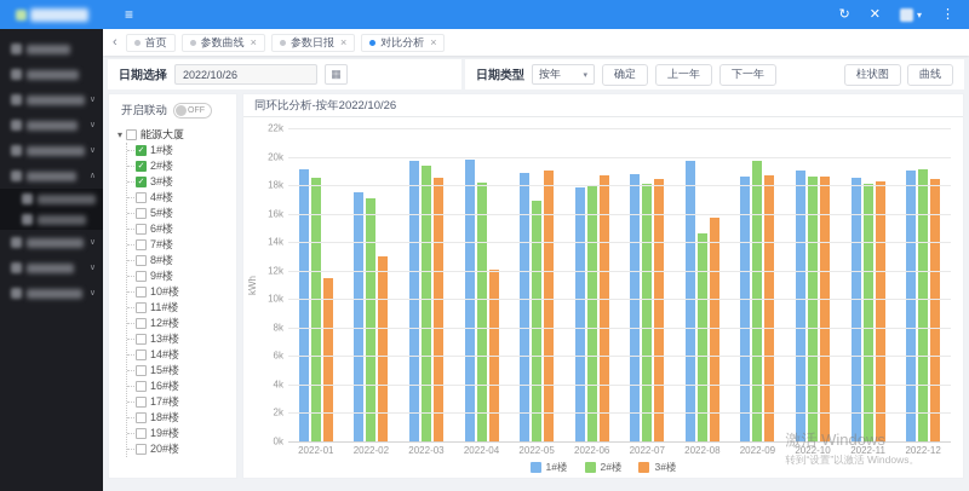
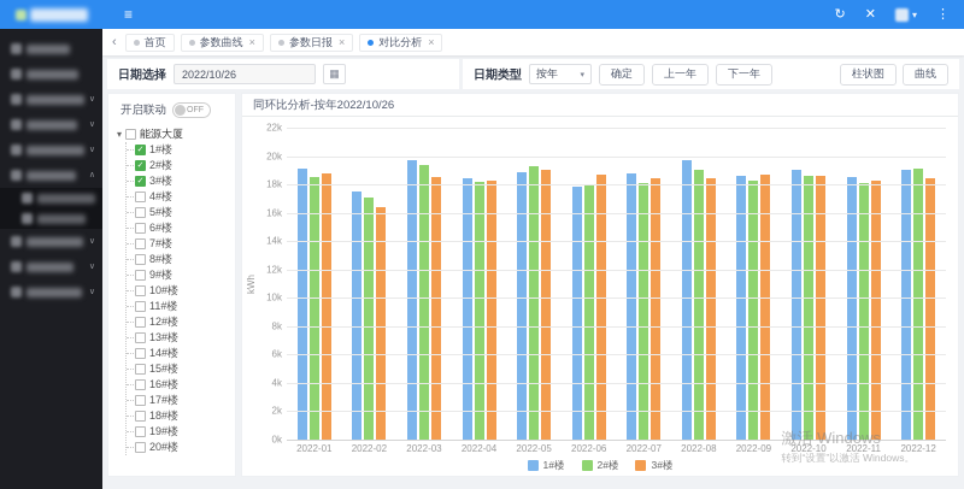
3#楼/2022-01: 11.5k -> 18.8k
3#楼/2022-02: 13.0k -> 16.4k
1#楼/2022-04: 19.8k -> 18.4k
3#楼/2022-04: 12.1k -> 18.3k
2#楼/2022-05: 16.9k -> 19.3k
2#楼/2022-08: 14.6k -> 19.0k
3#楼/2022-08: 15.7k -> 18.4k
2#楼/2022-09: 19.7k -> 18.3k
